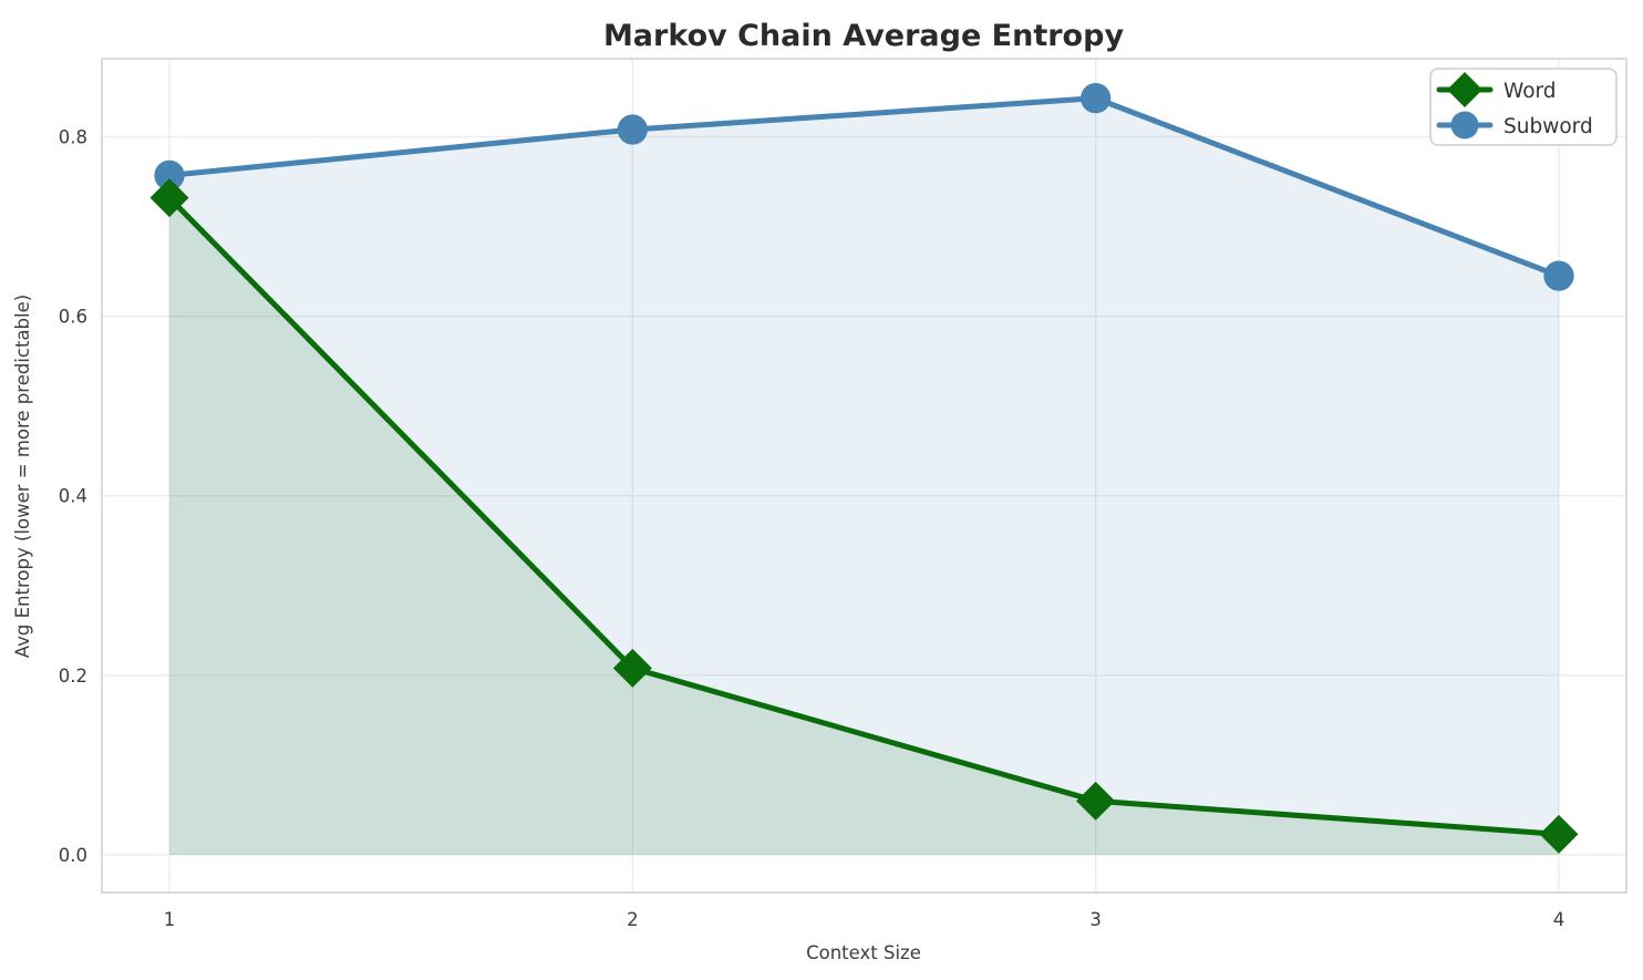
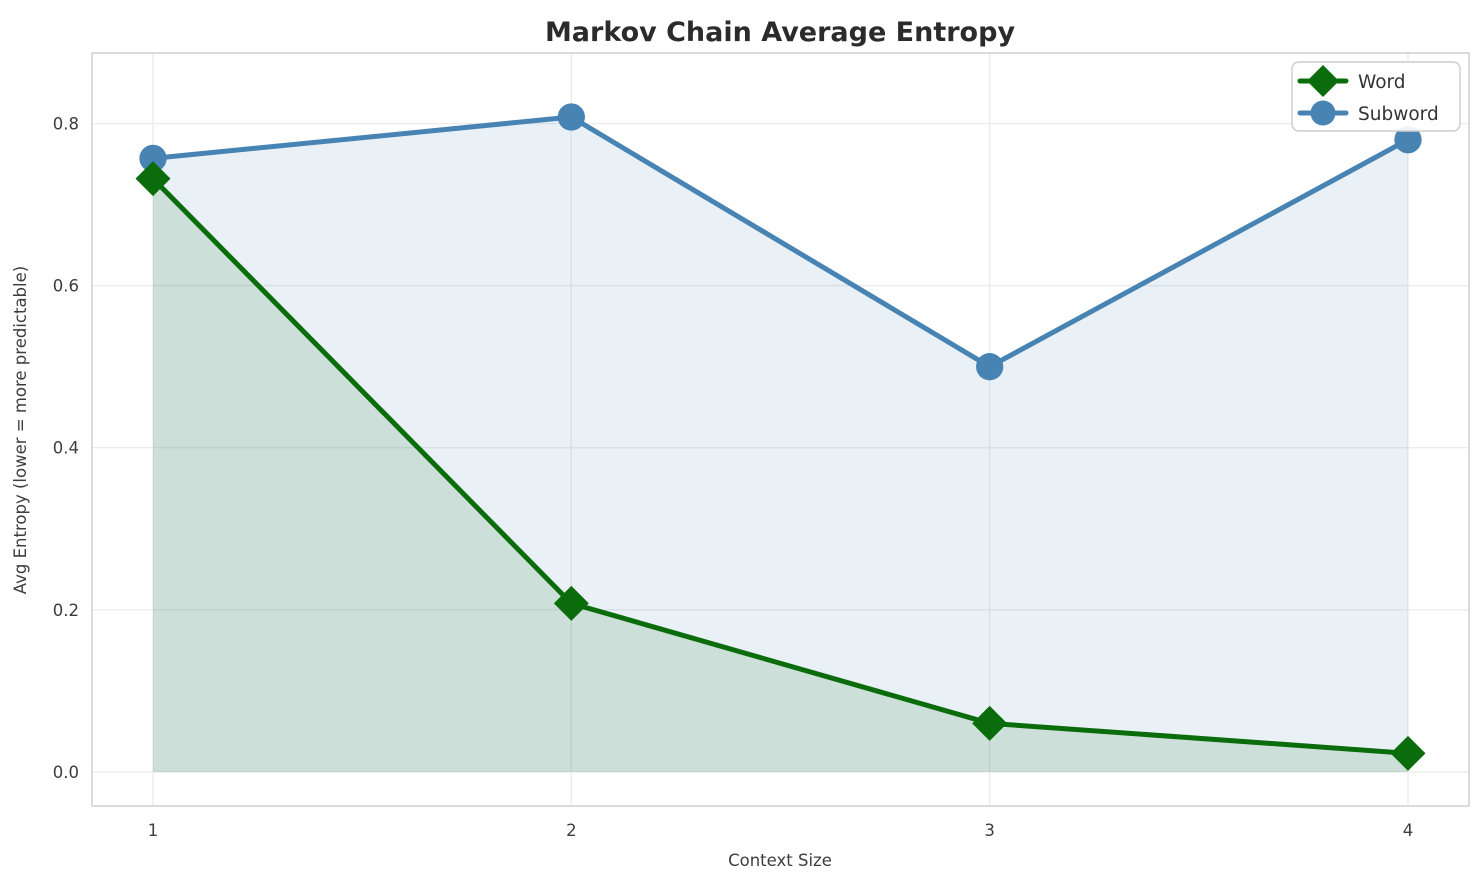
Subword/3: 0.84 -> 0.50
Subword/4: 0.65 -> 0.78
